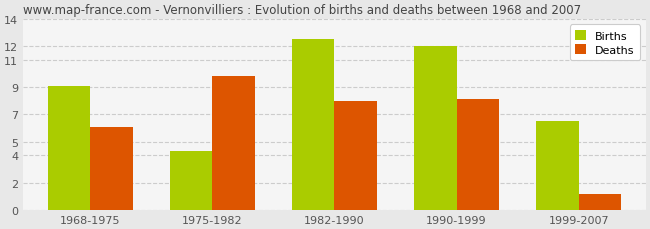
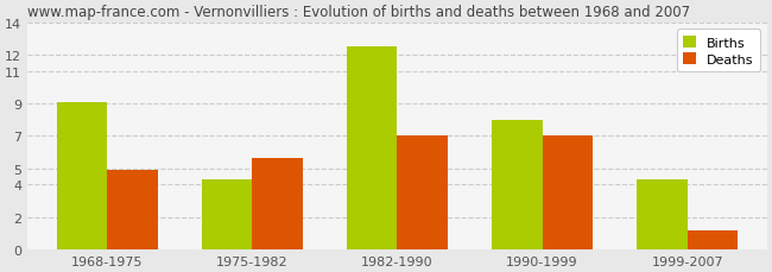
Deaths/1968-1975: 6.1 -> 4.9
Deaths/1975-1982: 9.8 -> 5.6
Deaths/1982-1990: 8.0 -> 7.0
Births/1990-1999: 12.0 -> 8.0
Deaths/1990-1999: 8.1 -> 7.0
Births/1999-2007: 6.5 -> 4.3
